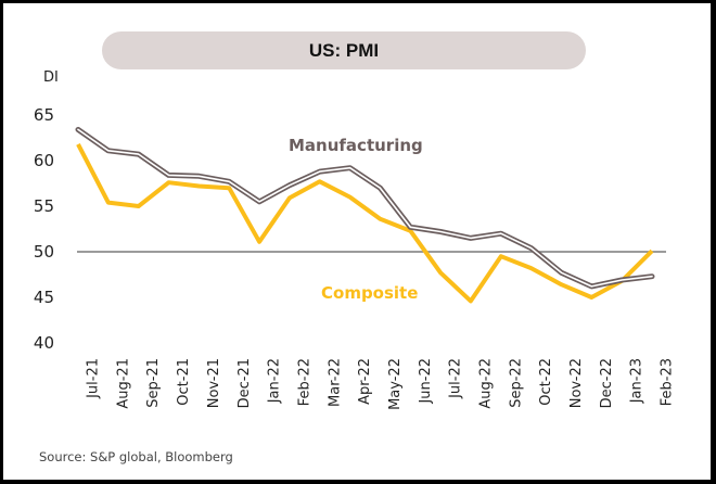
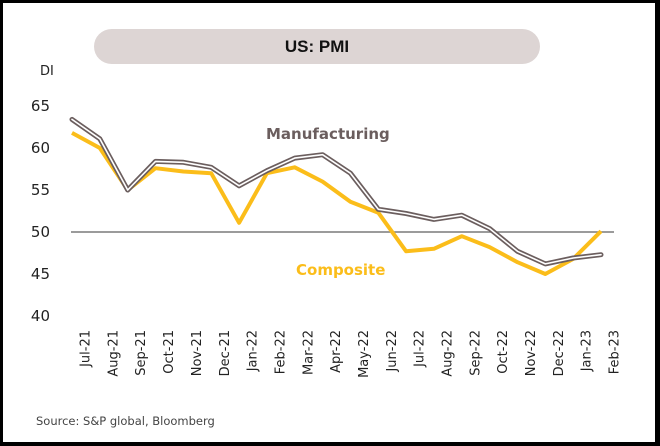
Composite/Aug-21: 55 -> 60
Manufacturing/Sep-21: 61 -> 55
Composite/Feb-22: 56 -> 57
Composite/Aug-22: 45 -> 48
